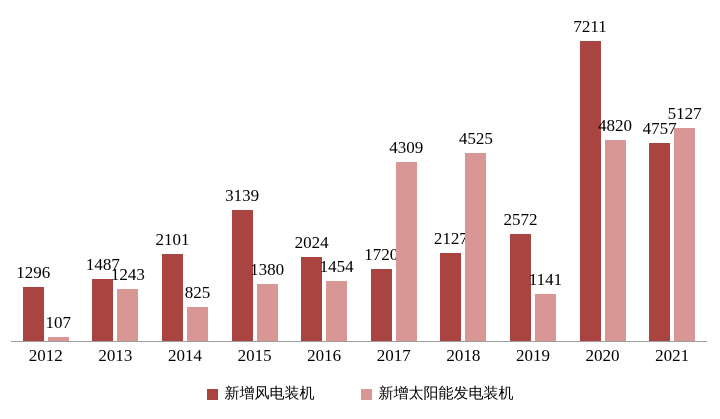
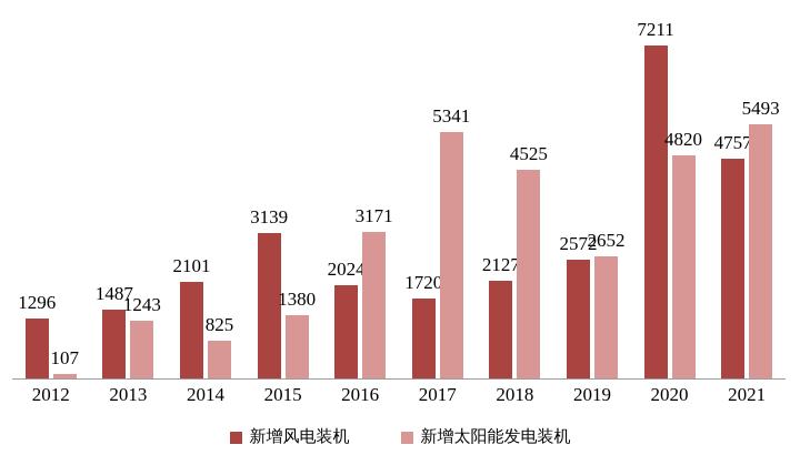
新增太阳能发电装机/2016: 1454 -> 3171
新增太阳能发电装机/2017: 4309 -> 5341
新增太阳能发电装机/2019: 1141 -> 2652
新增太阳能发电装机/2021: 5127 -> 5493
